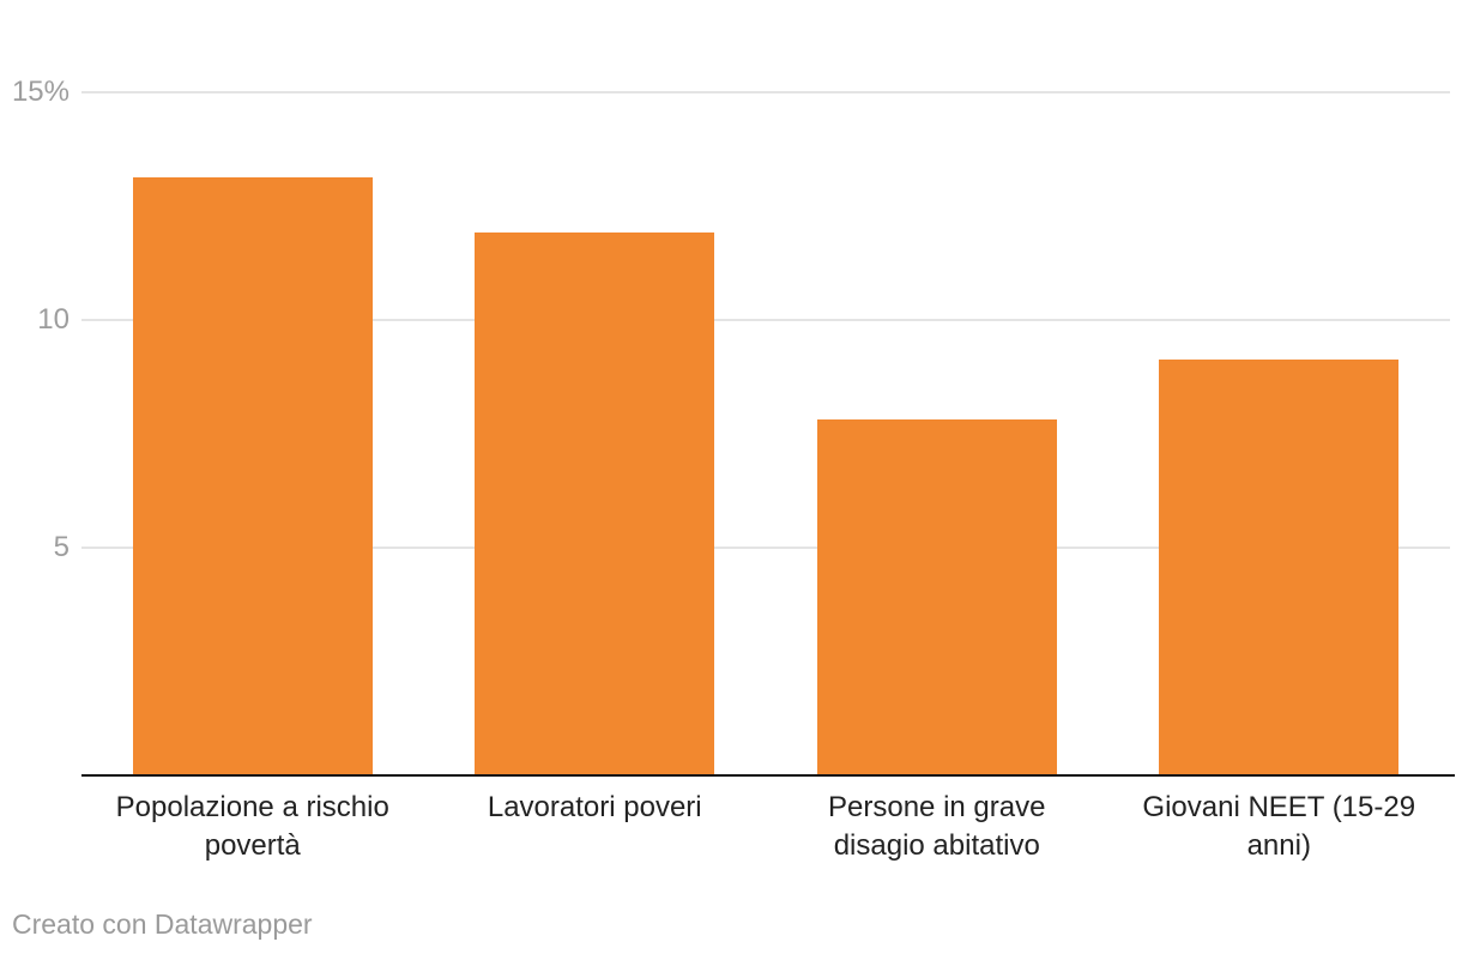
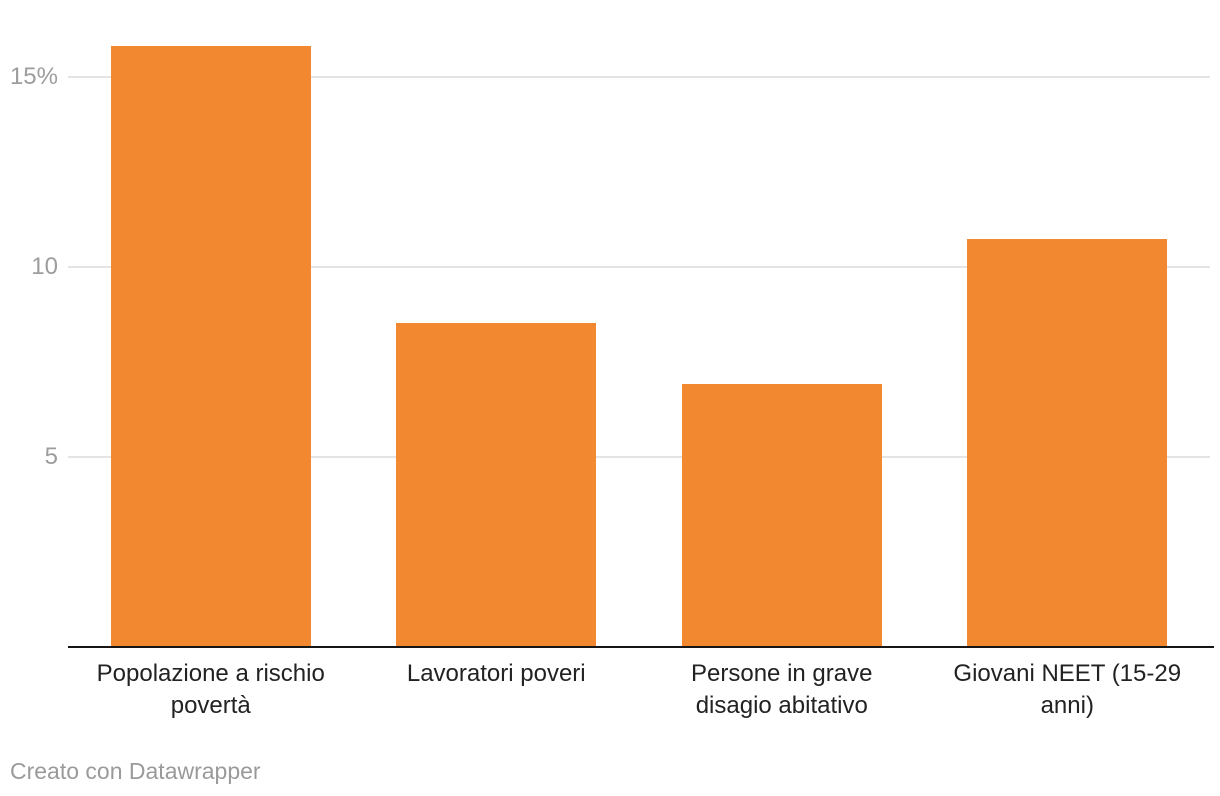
Popolazione a rischio povertà: 13.1% -> 15.8%
Lavoratori poveri: 11.9% -> 8.5%
Persone in grave disagio abitativo: 7.8% -> 6.9%
Giovani NEET (15-29 anni): 9.1% -> 10.7%
